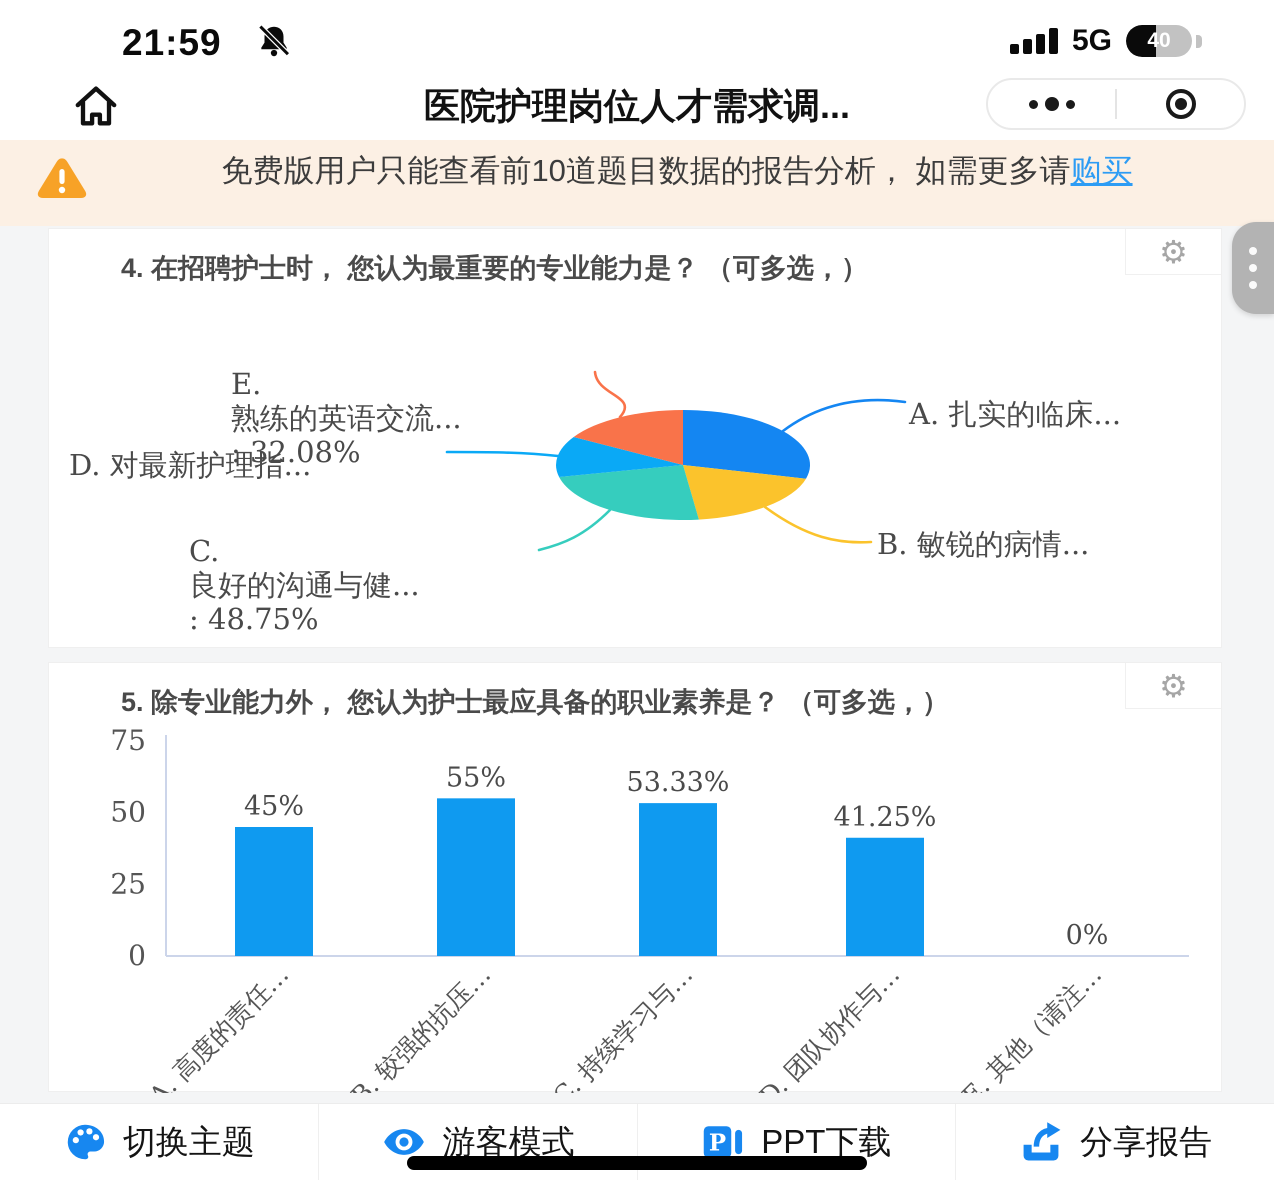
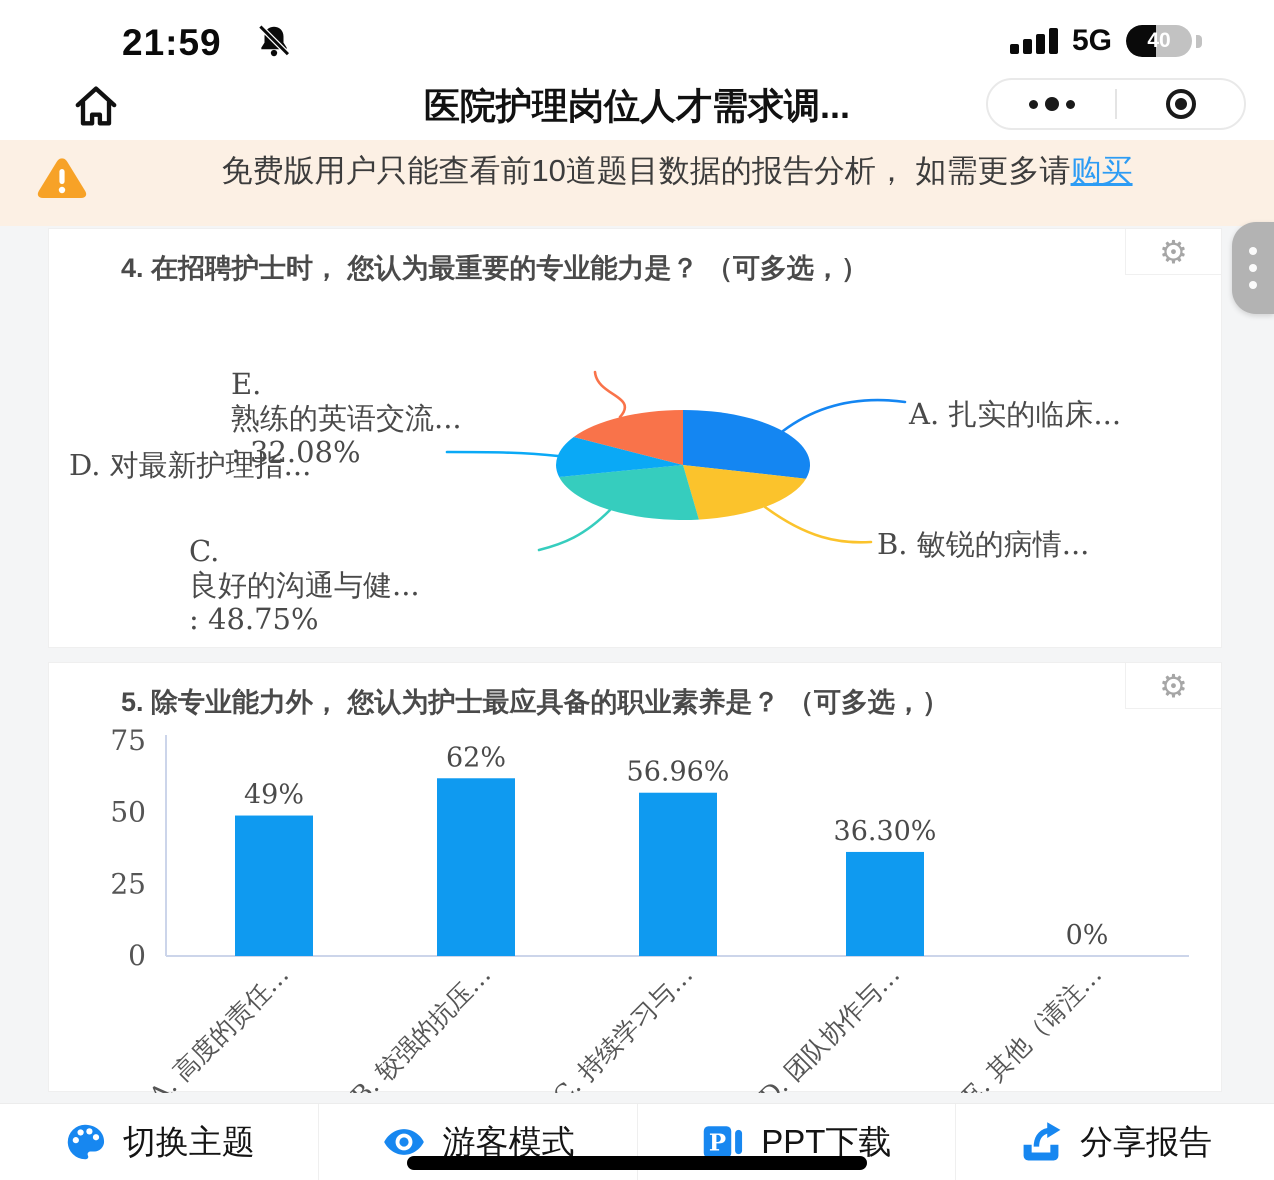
5. 除专业能力外， 您认为护士最应具备的职业素养是？ （可多选，）/A. 高度的责任…: 45% -> 49%
5. 除专业能力外， 您认为护士最应具备的职业素养是？ （可多选，）/B. 较强的抗压…: 55% -> 62%
5. 除专业能力外， 您认为护士最应具备的职业素养是？ （可多选，）/C. 持续学习与…: 53.33% -> 56.96%
5. 除专业能力外， 您认为护士最应具备的职业素养是？ （可多选，）/D. 团队协作与…: 41.25% -> 36.30%
